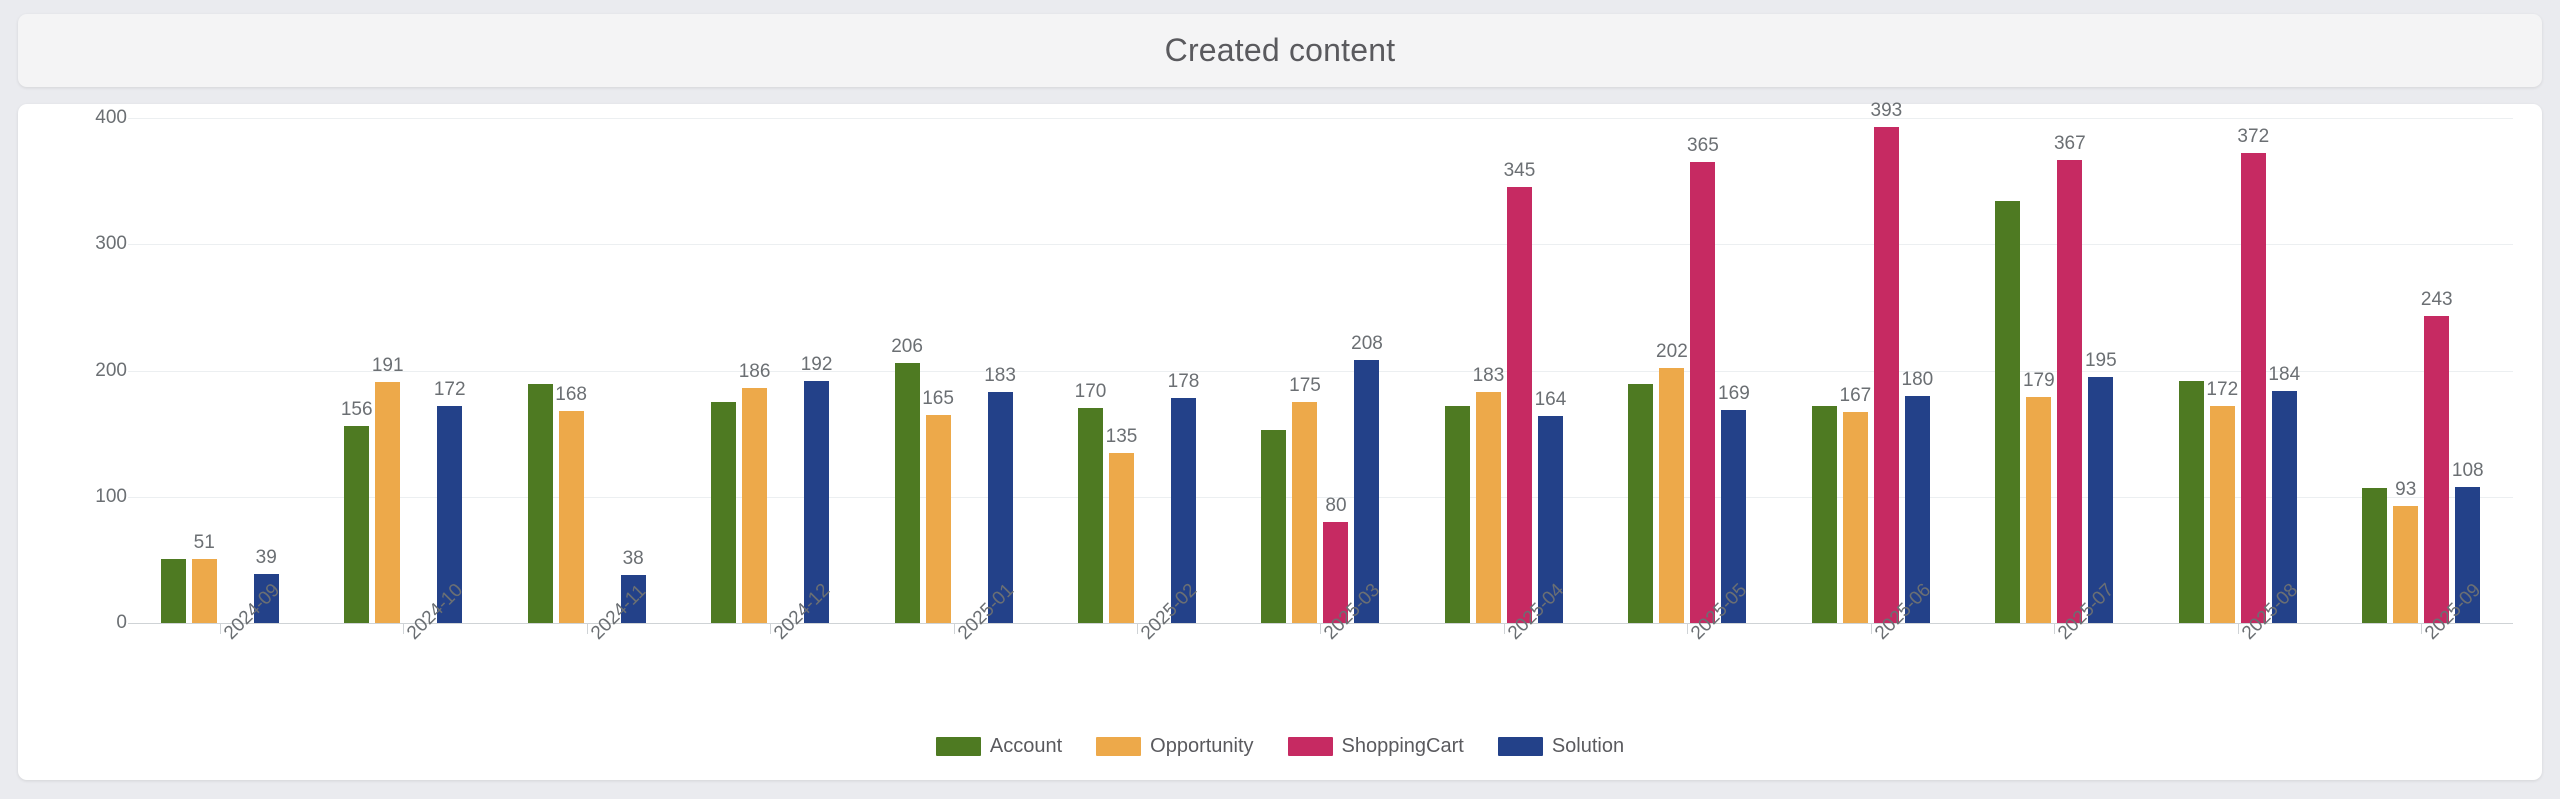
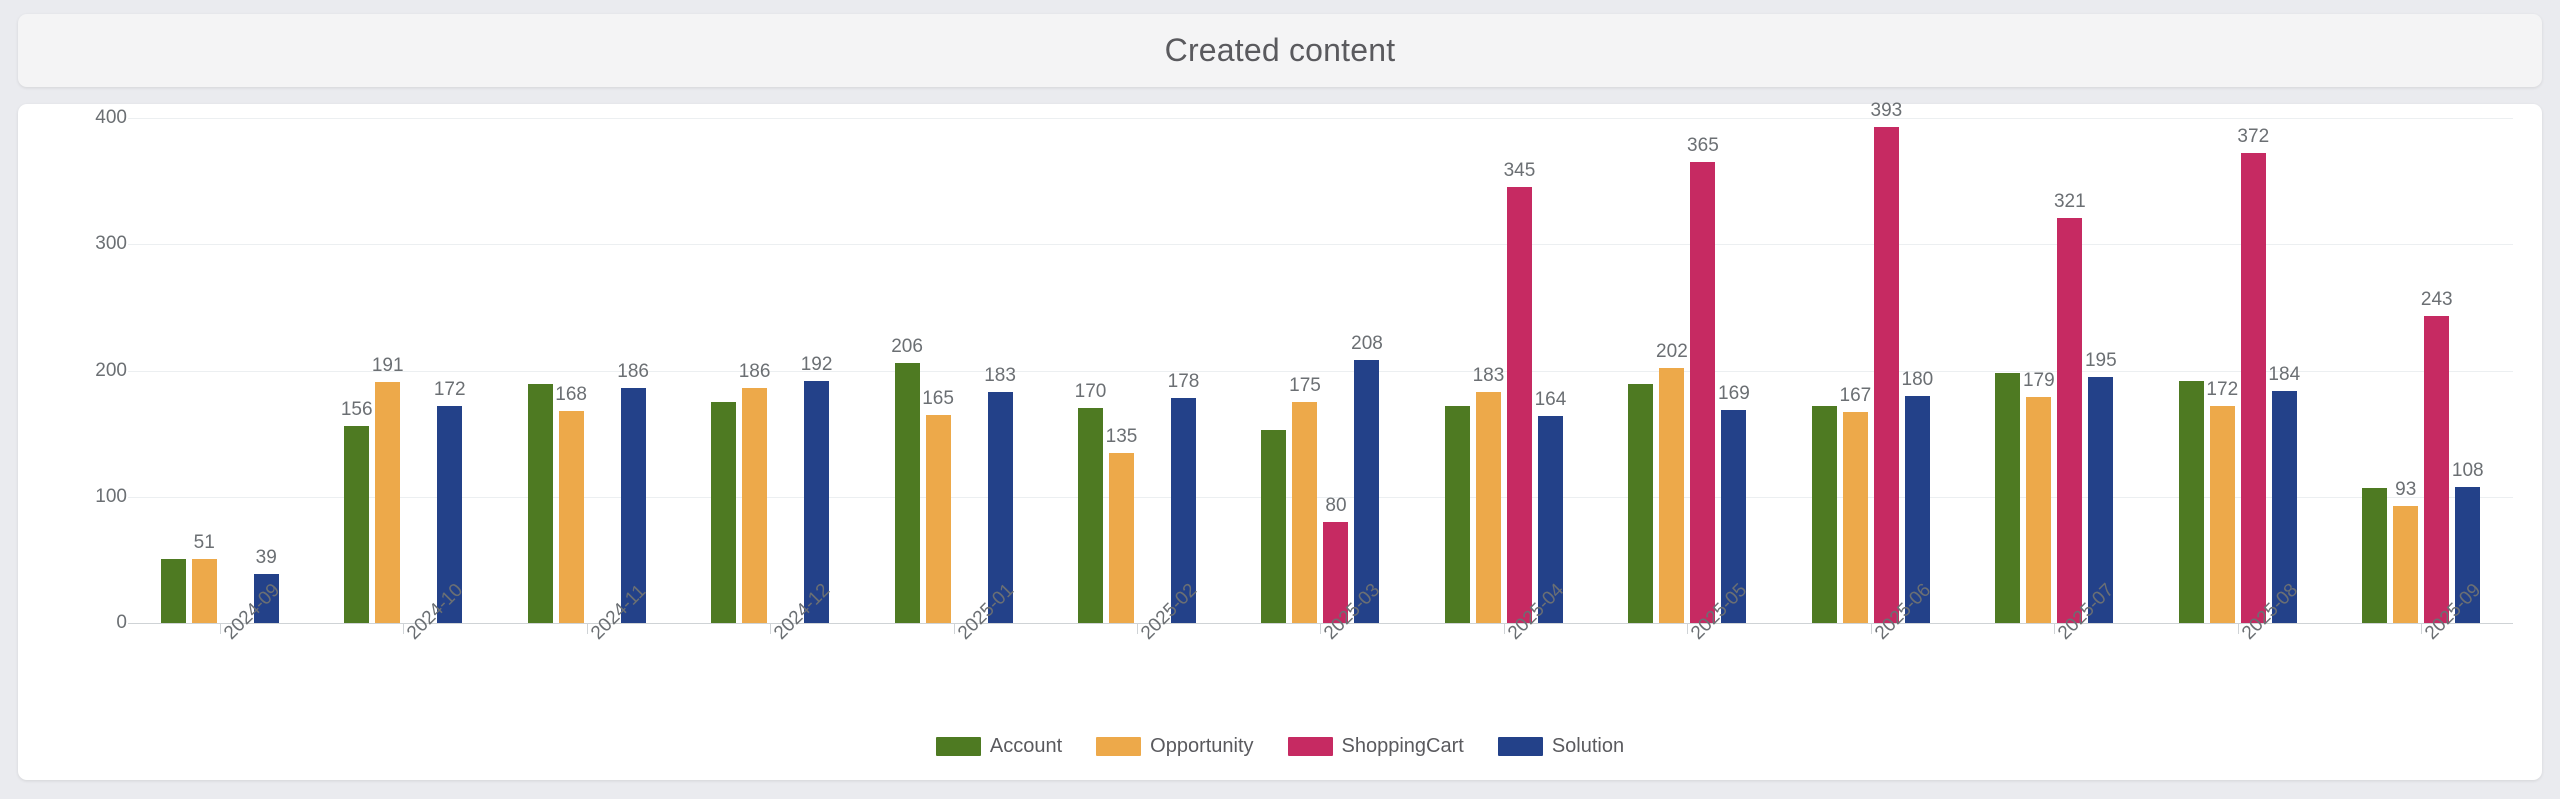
Solution/2024-11: 38 -> 186
Account/2025-07: 334 -> 198
ShoppingCart/2025-07: 367 -> 321
